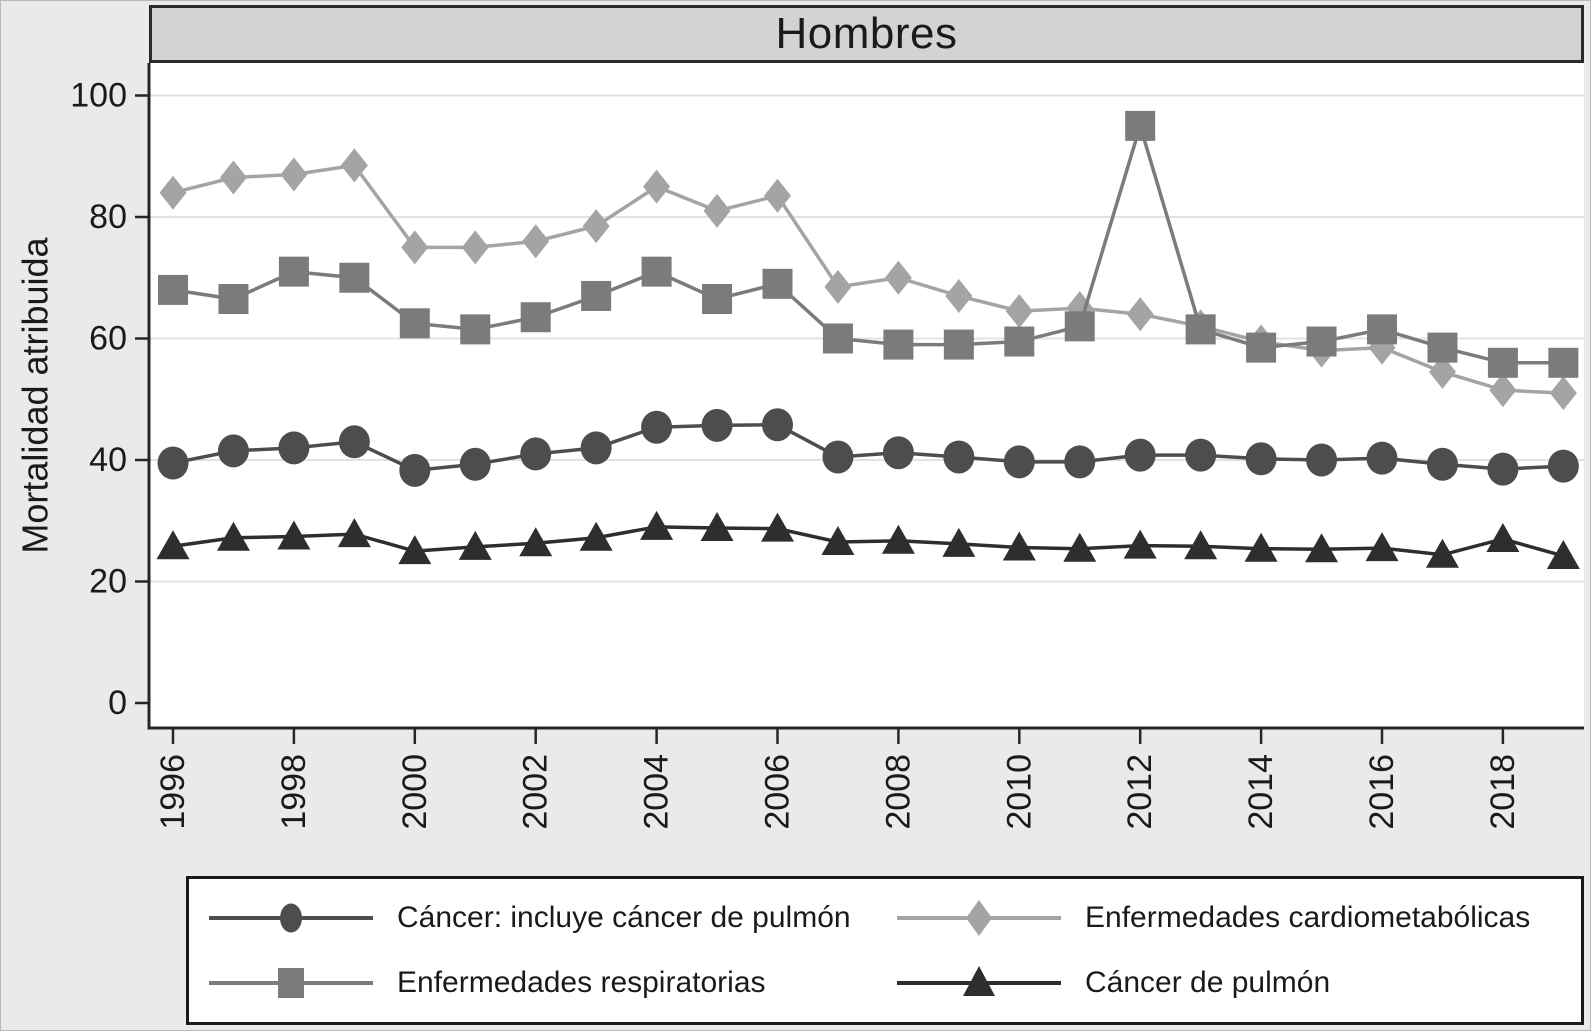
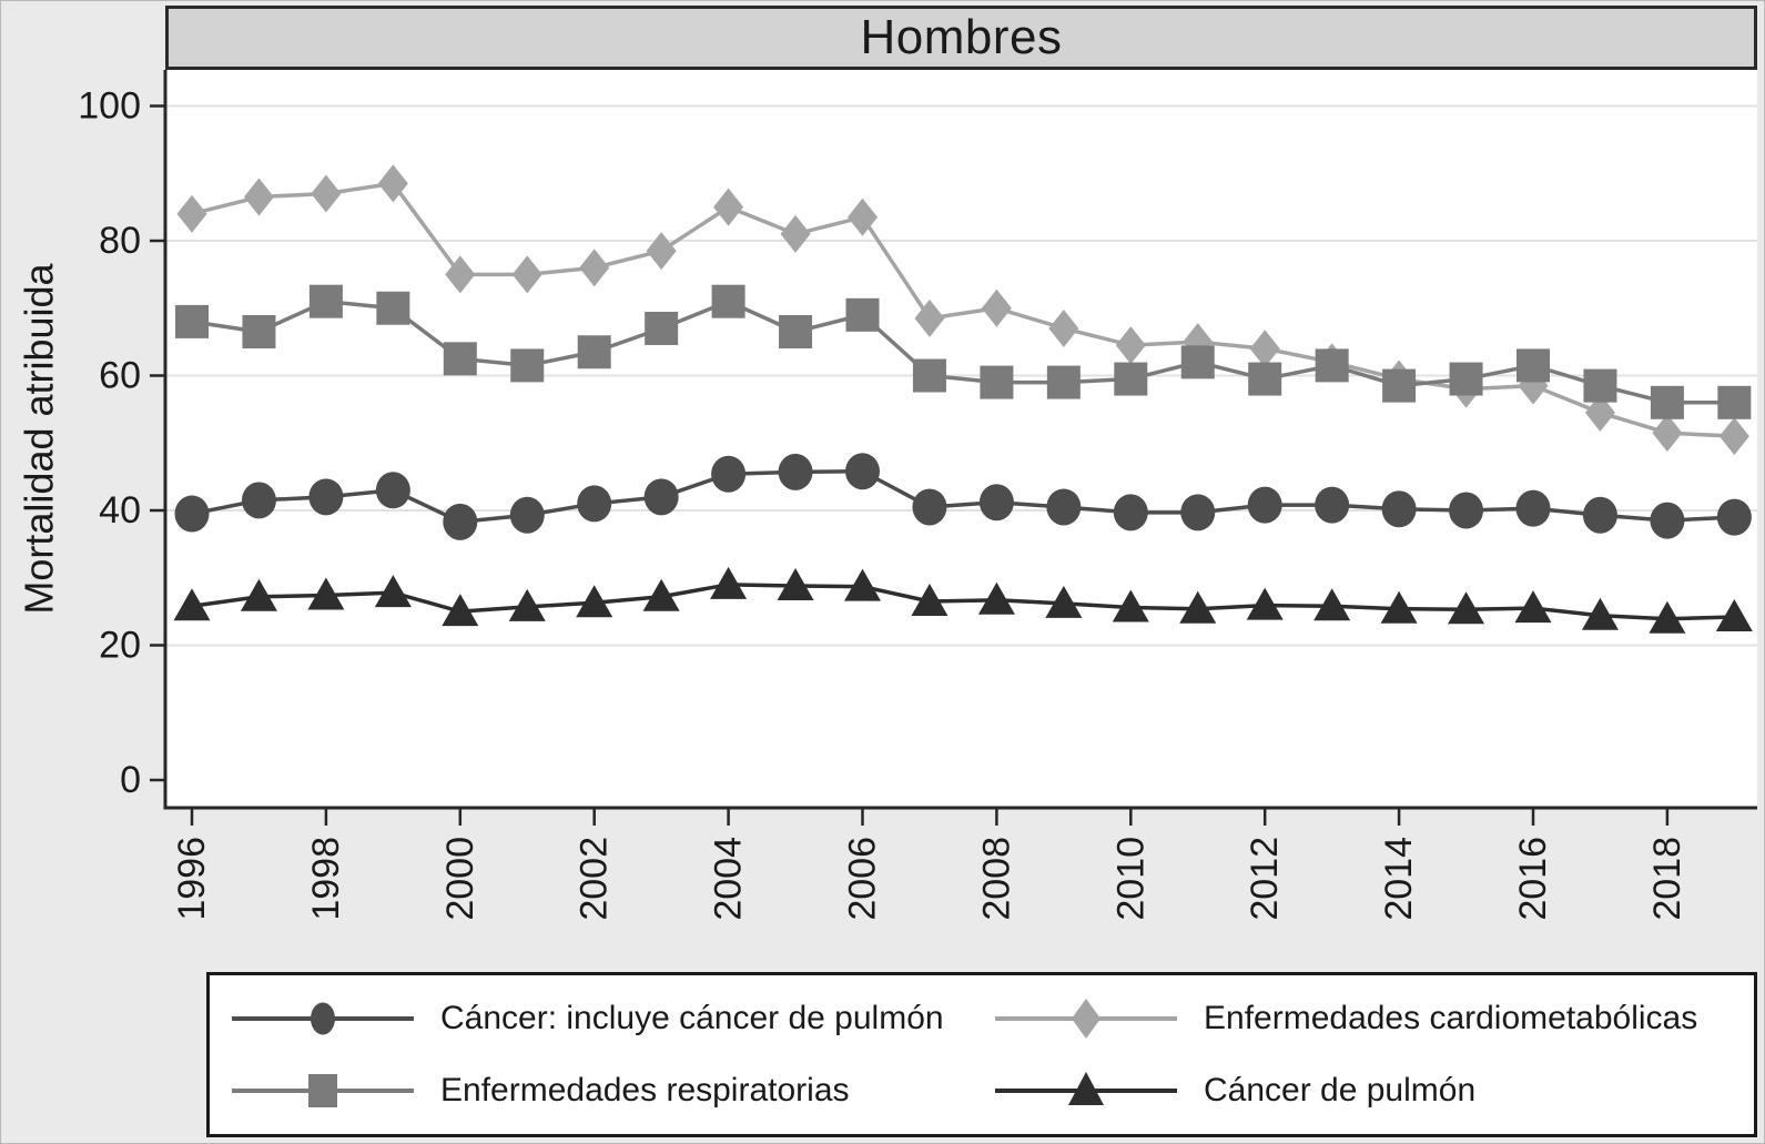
Enfermedades respiratorias/2012: 95 -> 60
Cáncer de pulmón/2018: 27 -> 24
